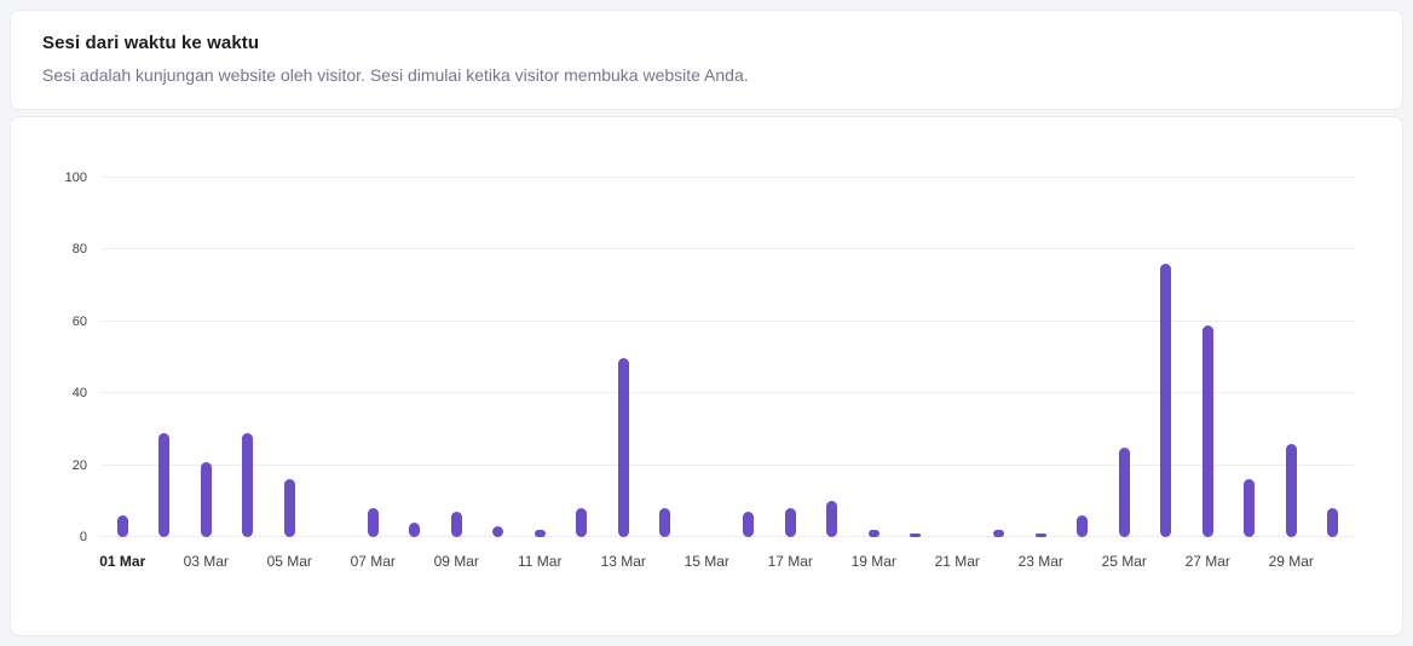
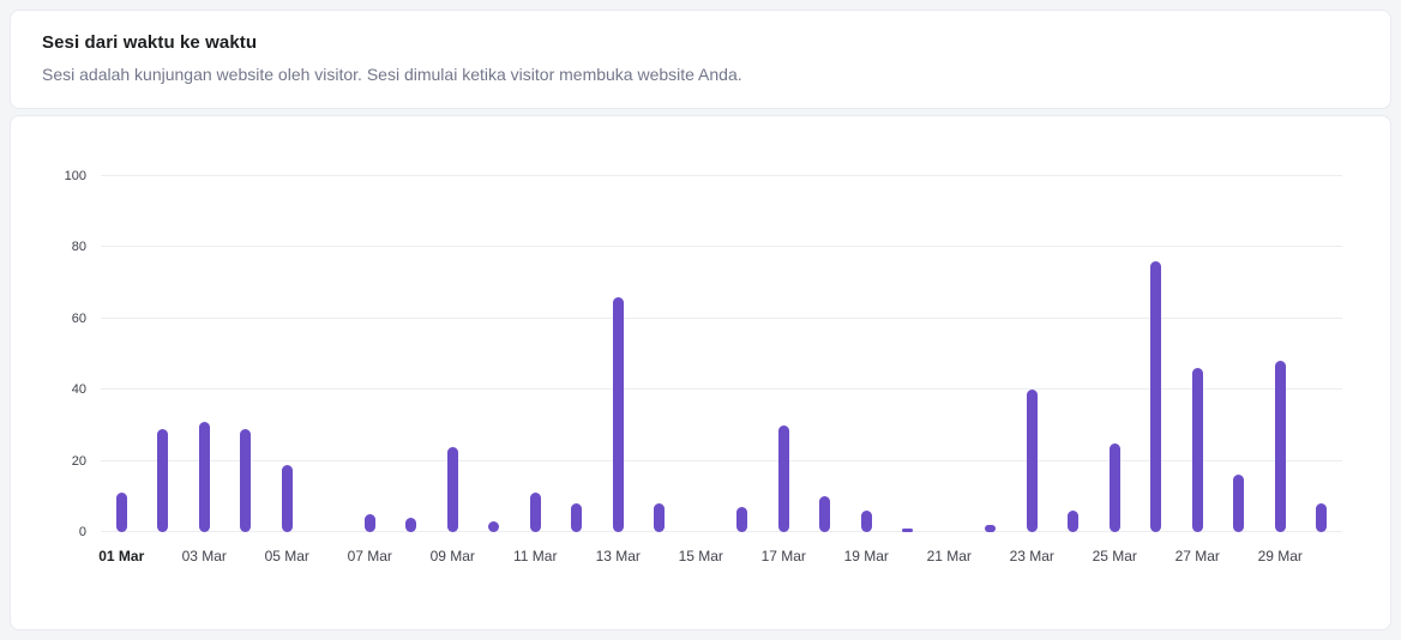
01 Mar: 6 -> 11
03 Mar: 21 -> 31
05 Mar: 16 -> 19
07 Mar: 8 -> 5
09 Mar: 7 -> 24
11 Mar: 2 -> 11
13 Mar: 50 -> 66
17 Mar: 8 -> 30
19 Mar: 2 -> 6
23 Mar: 1 -> 40
27 Mar: 59 -> 46
29 Mar: 26 -> 48
